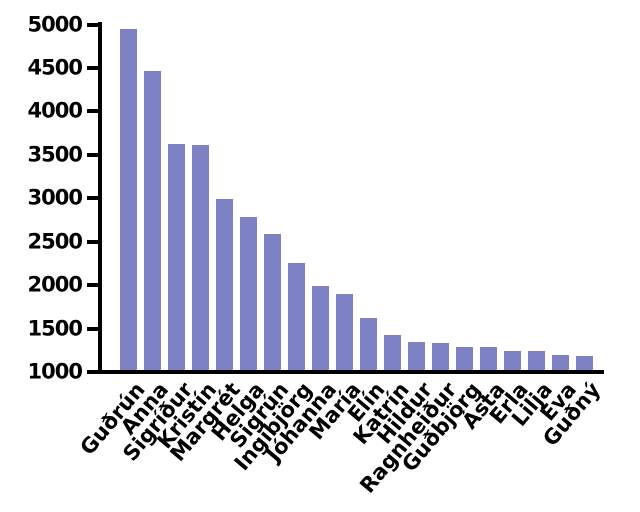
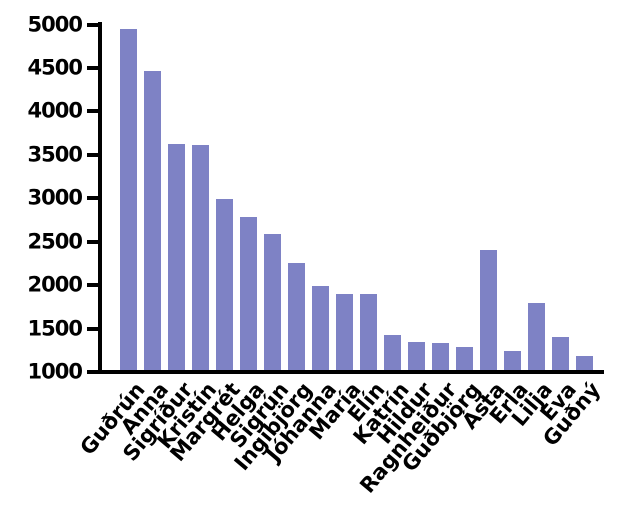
Elín: 1600 -> 1900
Ásta: 1300 -> 2400
Lilja: 1200 -> 1800
Eva: 1200 -> 1400
